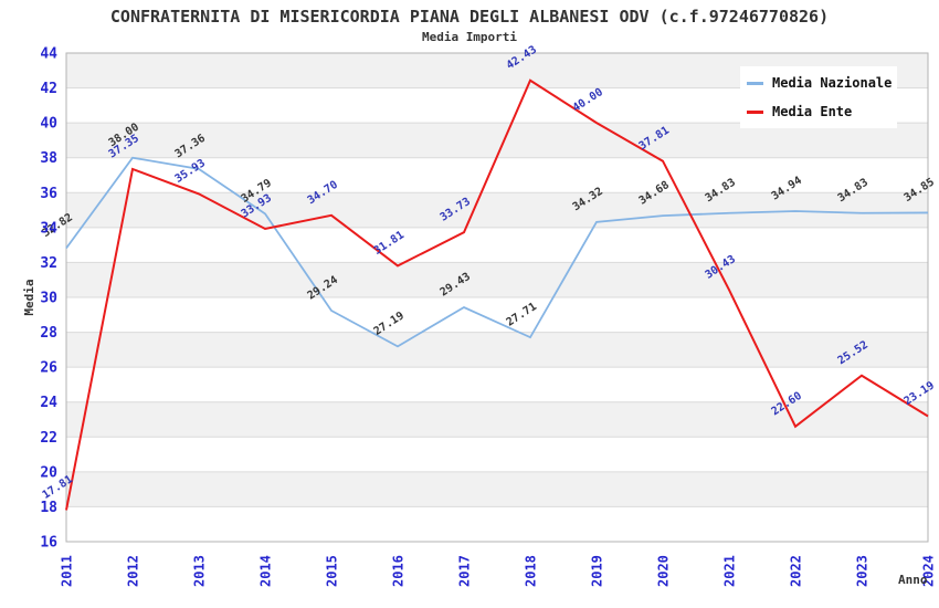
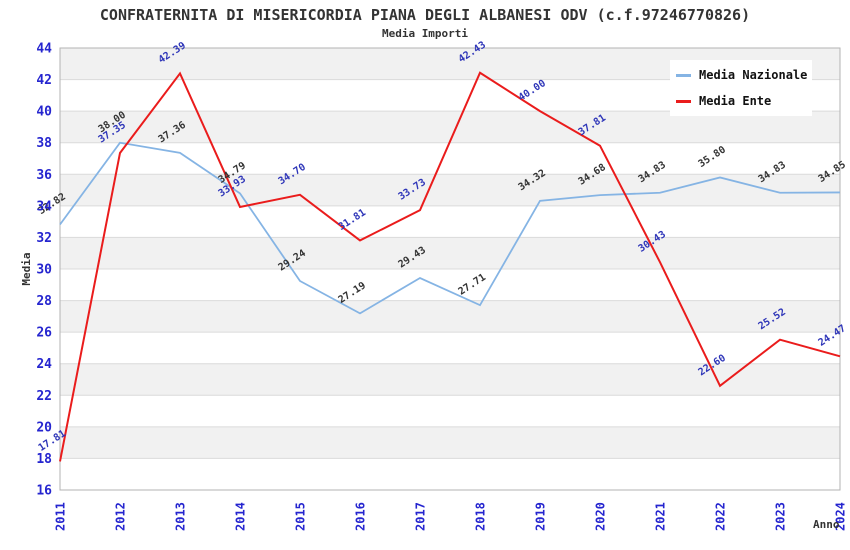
Media Ente/2013: 35.93 -> 42.39
Media Nazionale/2022: 34.94 -> 35.80
Media Ente/2024: 23.19 -> 24.47
